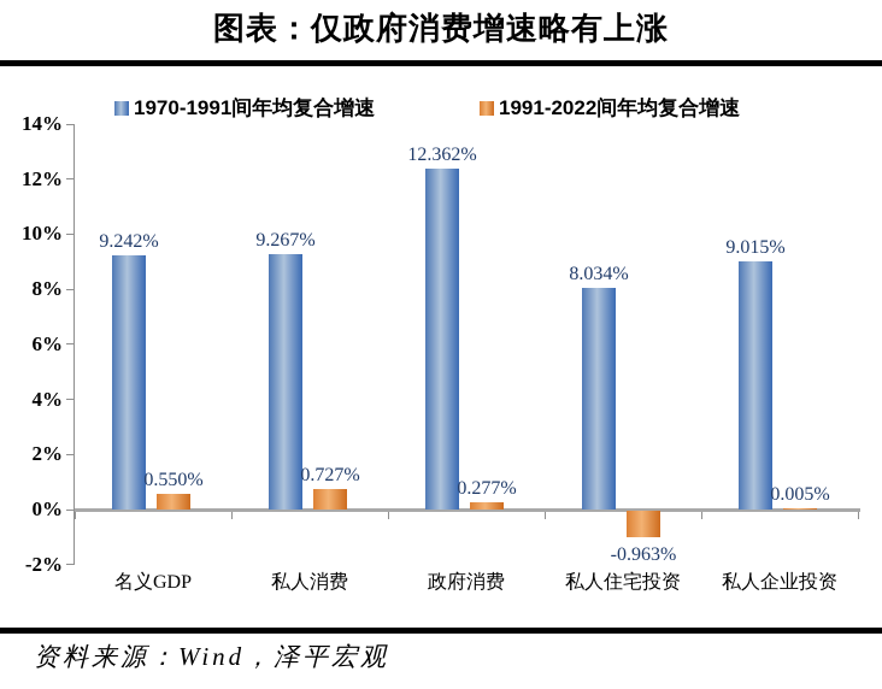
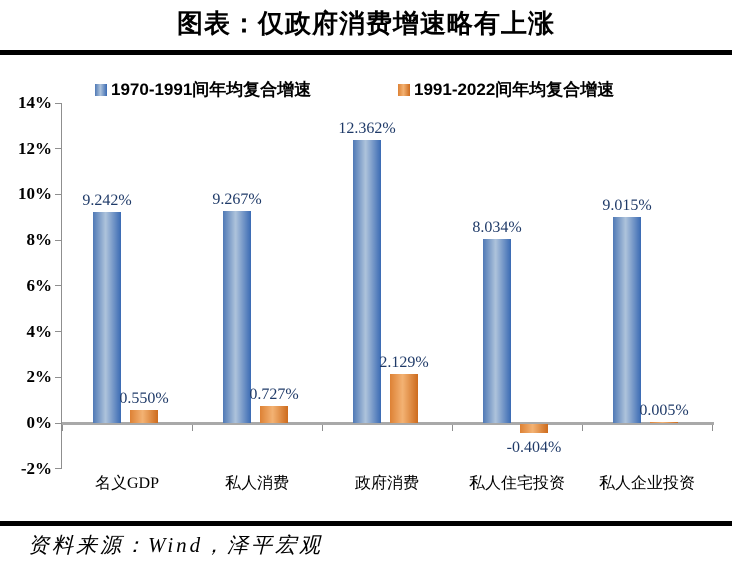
1991-2022间年均复合增速/政府消费: 0.277% -> 2.129%
1991-2022间年均复合增速/私人住宅投资: -0.963% -> -0.404%
